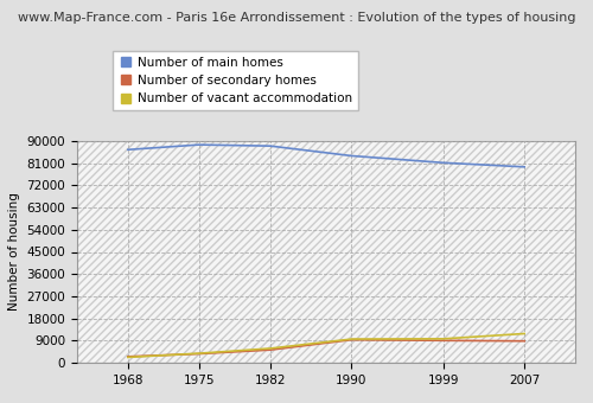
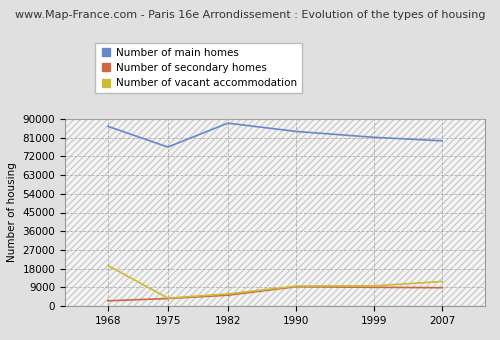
Number of vacant accommodation/1968: 2200 -> 19500
Number of main homes/1975: 88500 -> 76500
